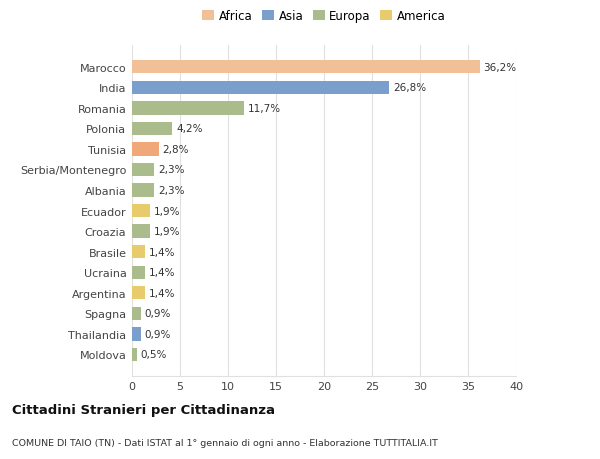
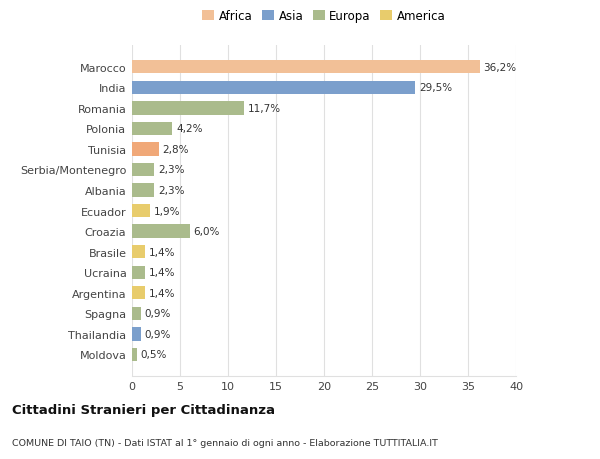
India: 26,8% -> 29,5%
Croazia: 1,9% -> 6,0%
